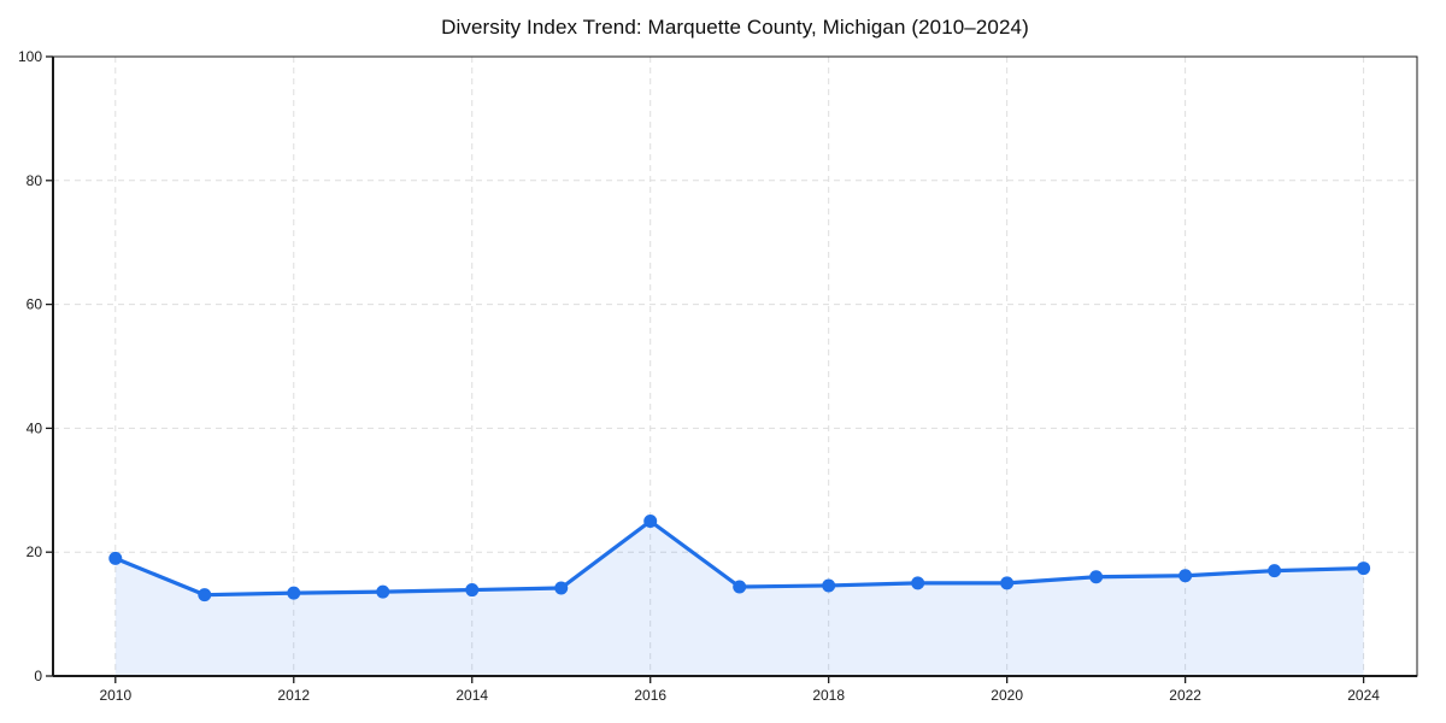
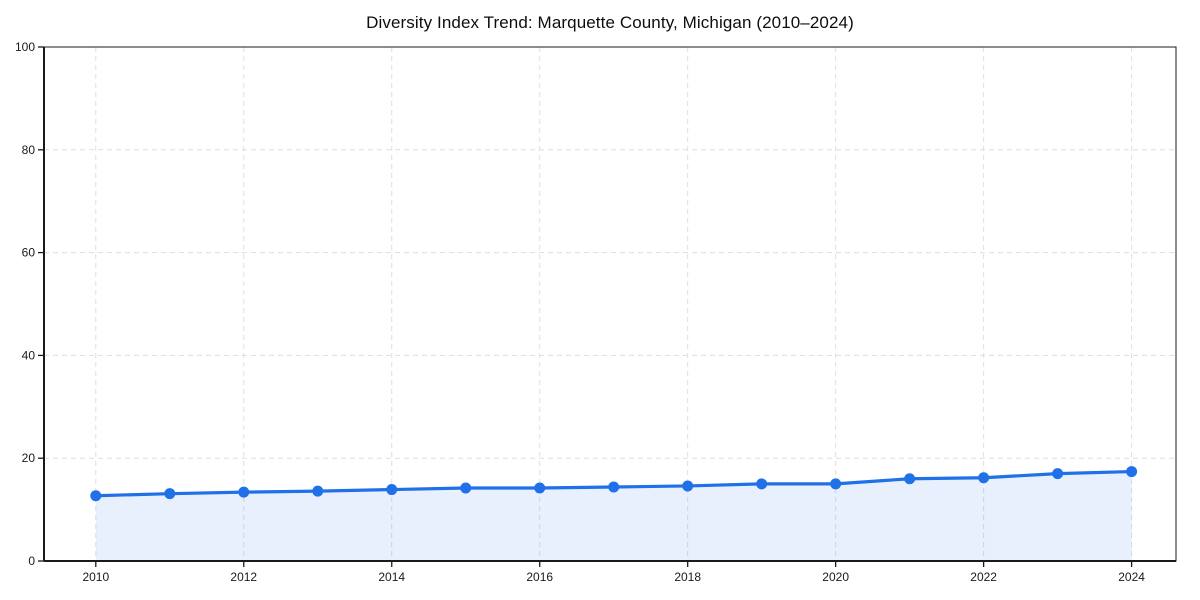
2010: 19 -> 13
2016: 25 -> 14
